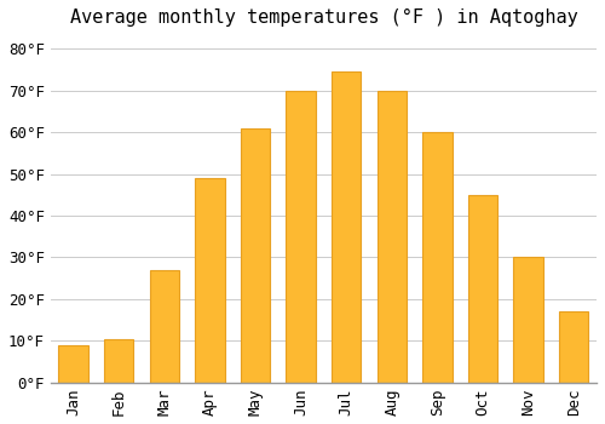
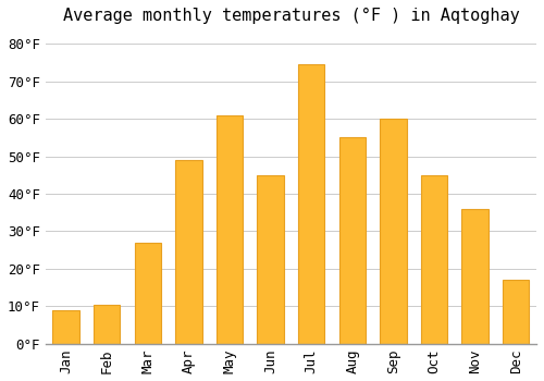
Jun: 70.0°F -> 45.0°F
Aug: 70.0°F -> 55.0°F
Nov: 30.0°F -> 36.0°F
